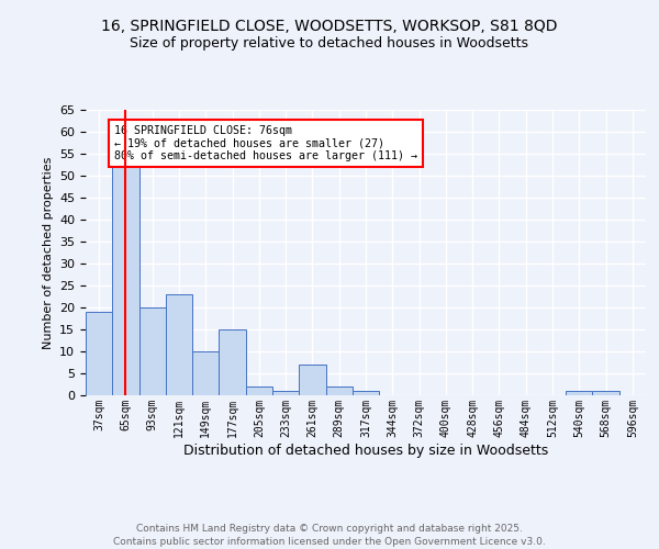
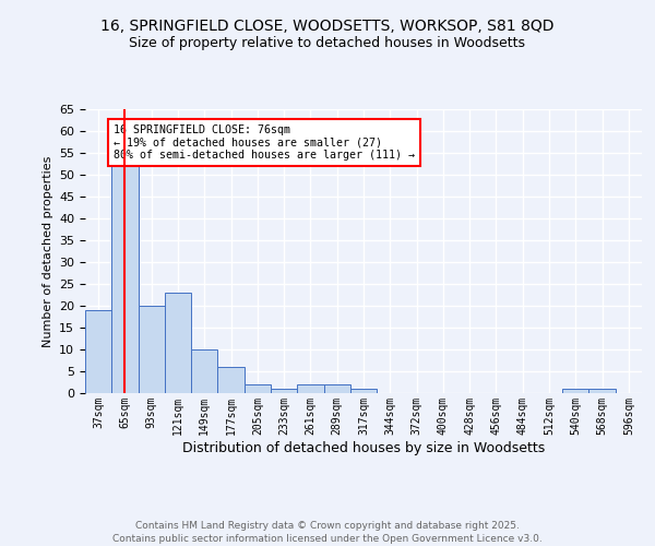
177sqm: 15 -> 6
261sqm: 7 -> 2
